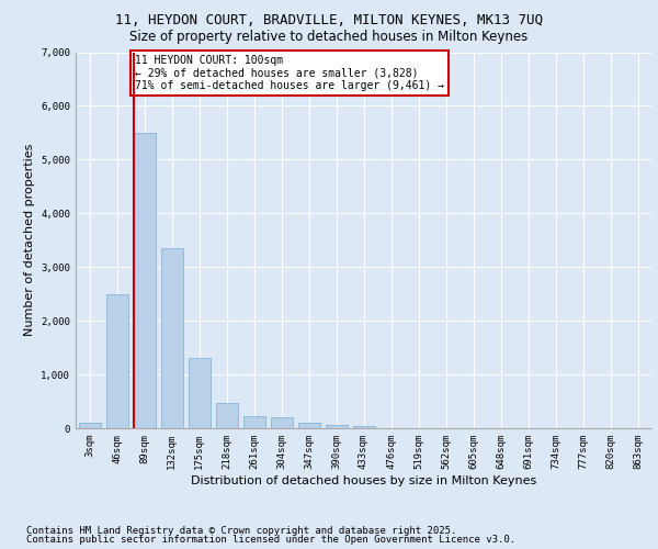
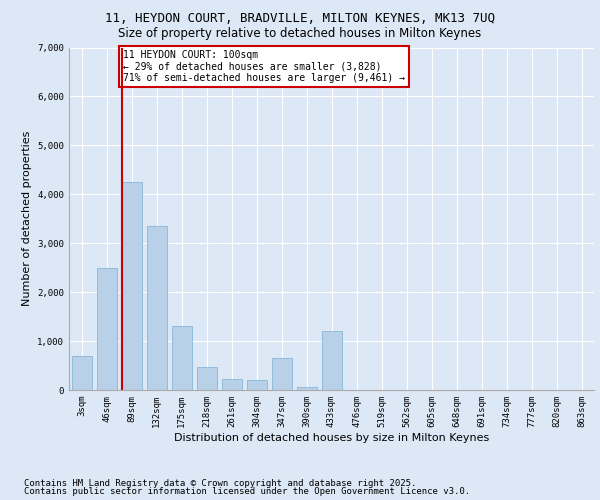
3sqm: 100 -> 700
89sqm: 5,500 -> 4,250
347sqm: 100 -> 650
433sqm: 40 -> 1,200
